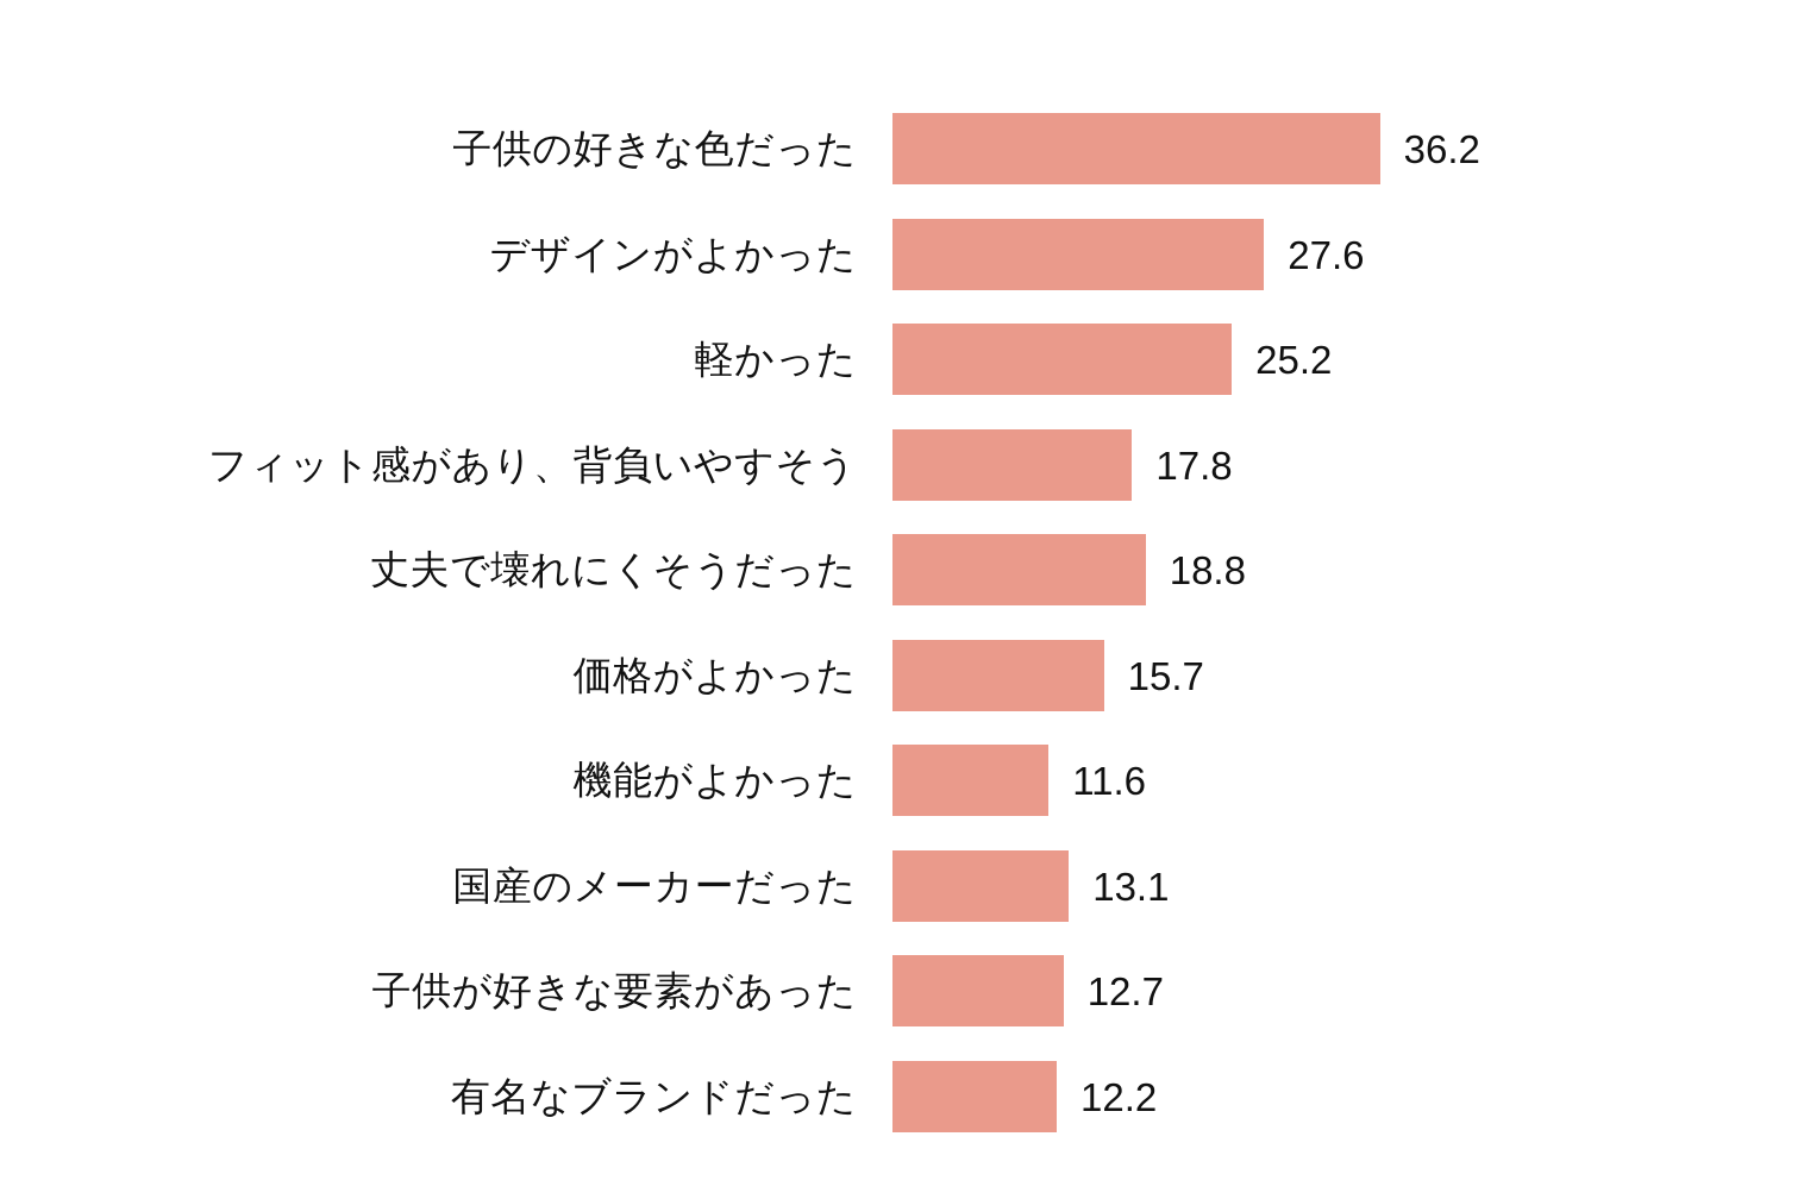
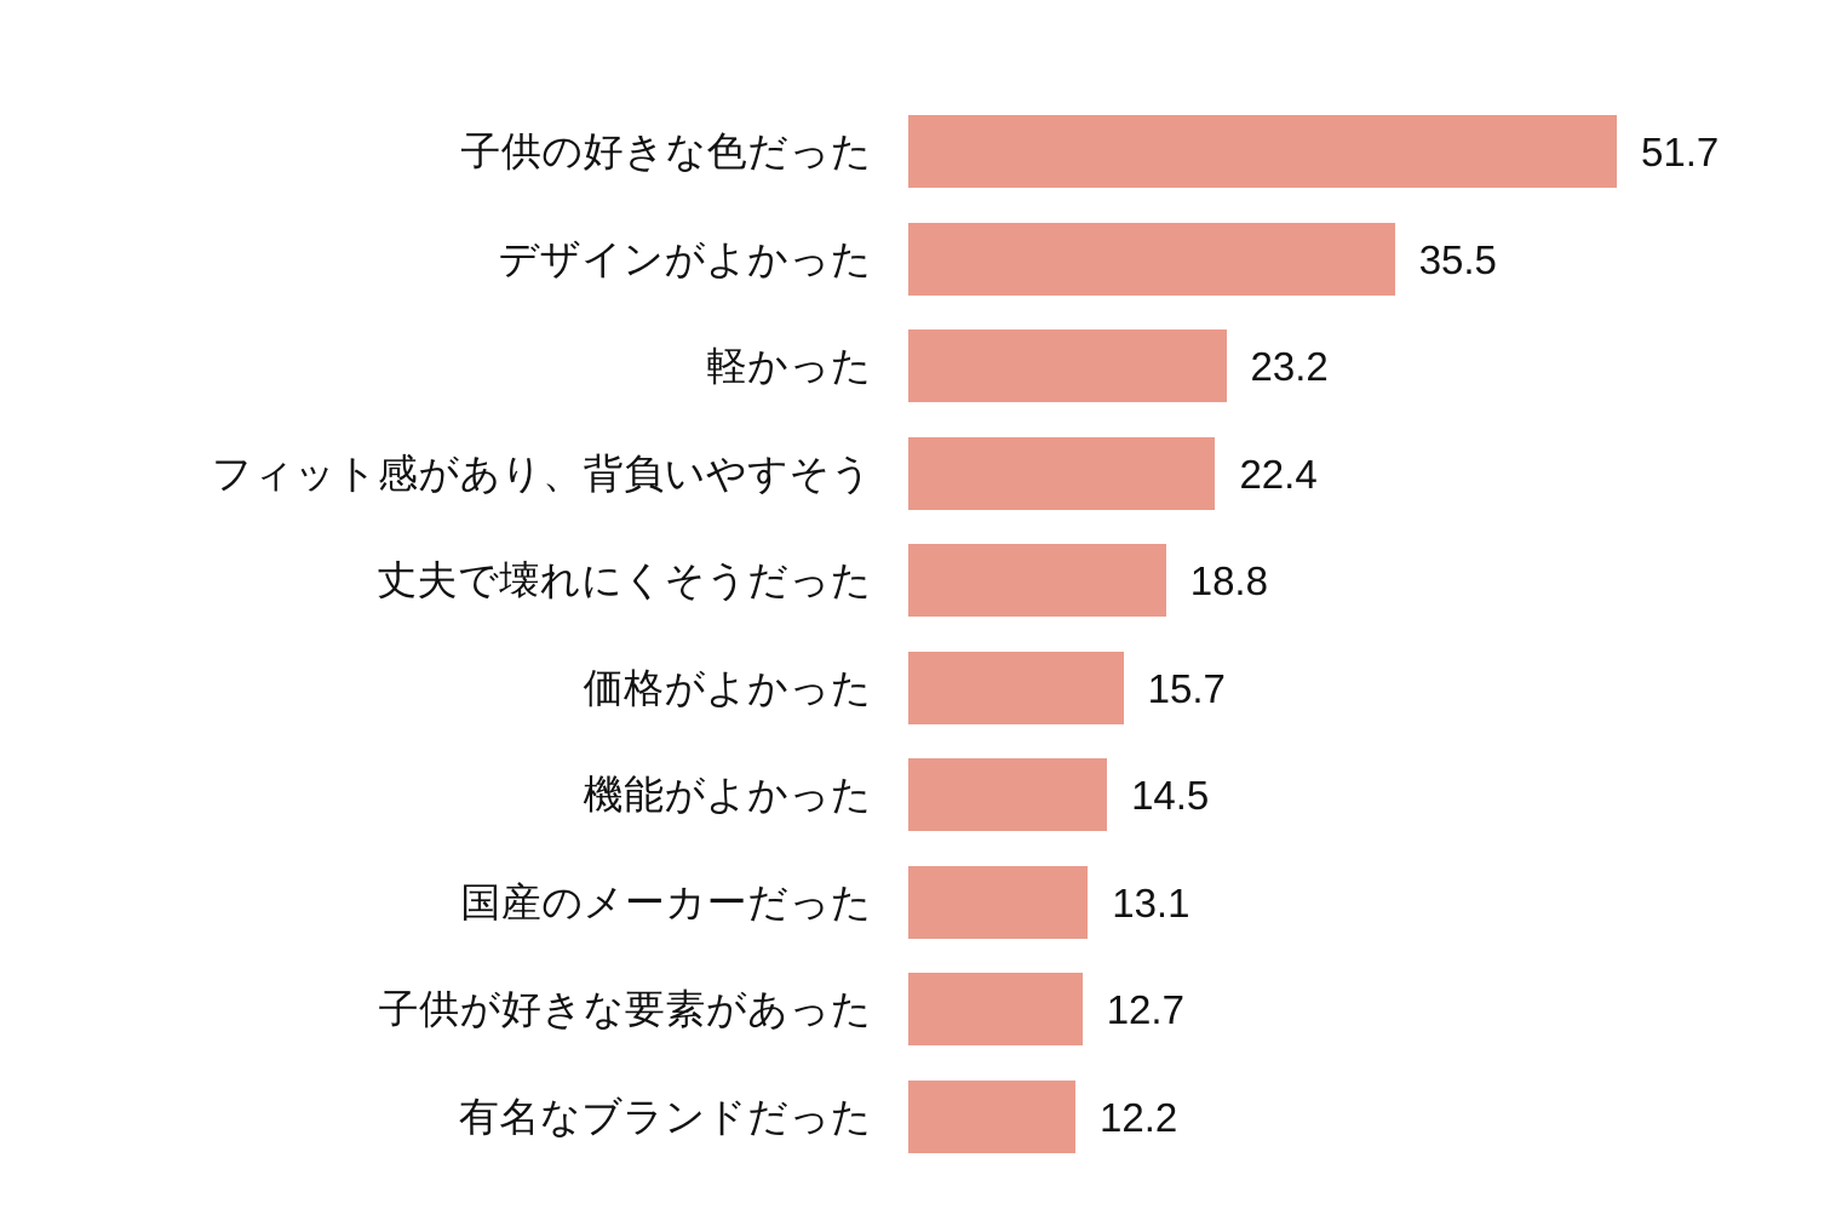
子供の好きな色だった: 36.2 -> 51.7
デザインがよかった: 27.6 -> 35.5
軽かった: 25.2 -> 23.2
フィット感があり、背負いやすそう: 17.8 -> 22.4
機能がよかった: 11.6 -> 14.5
